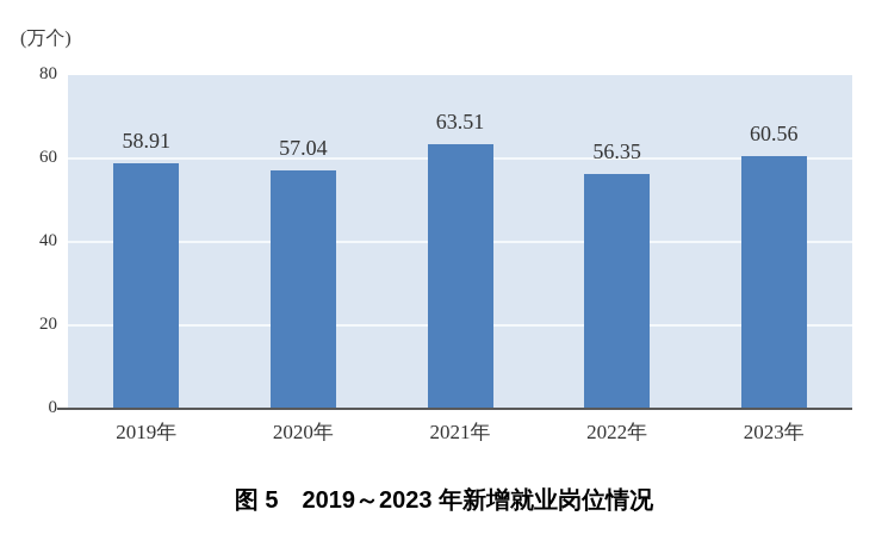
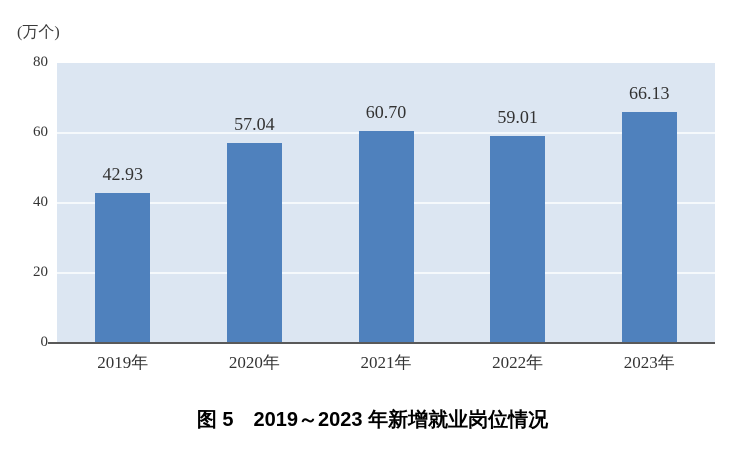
2019年: 58.91 -> 42.93
2021年: 63.51 -> 60.70
2022年: 56.35 -> 59.01
2023年: 60.56 -> 66.13
